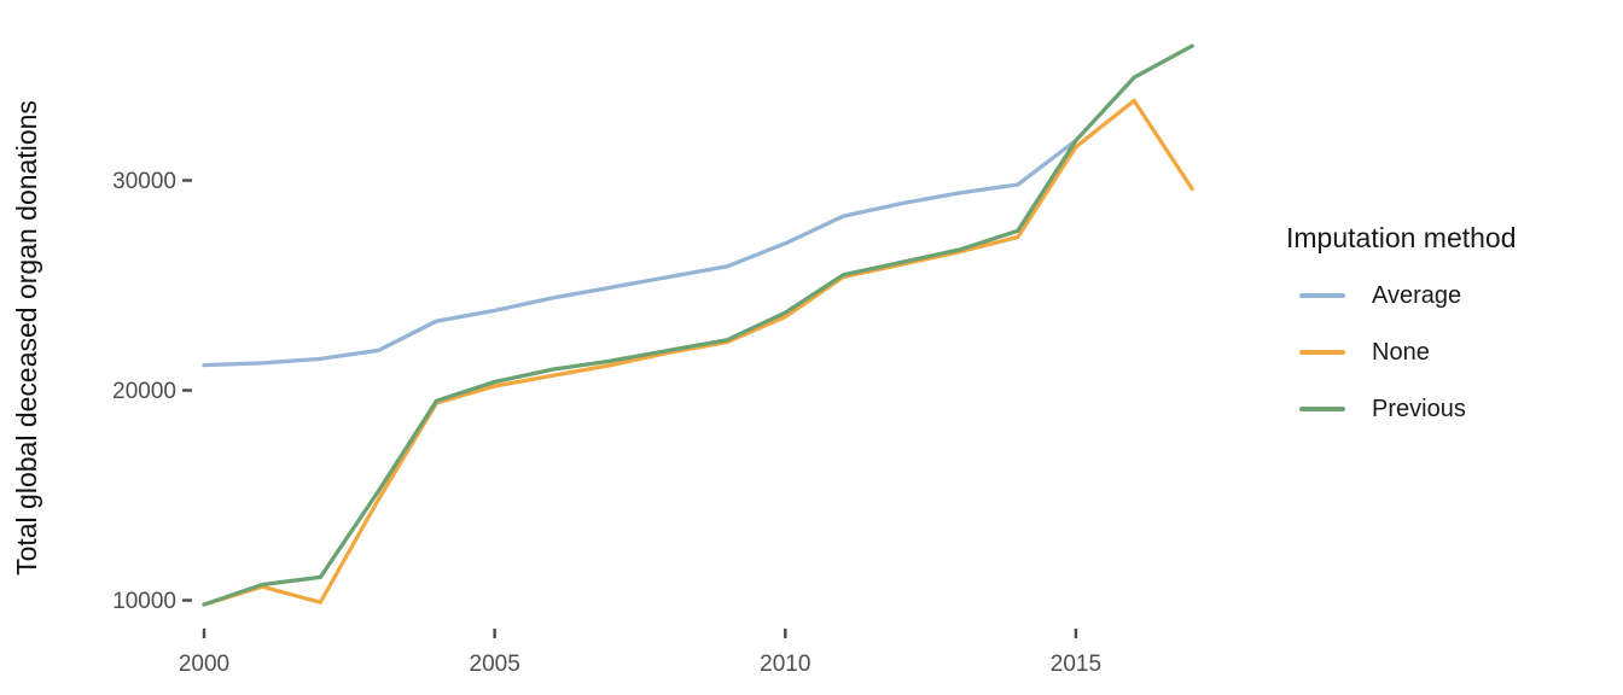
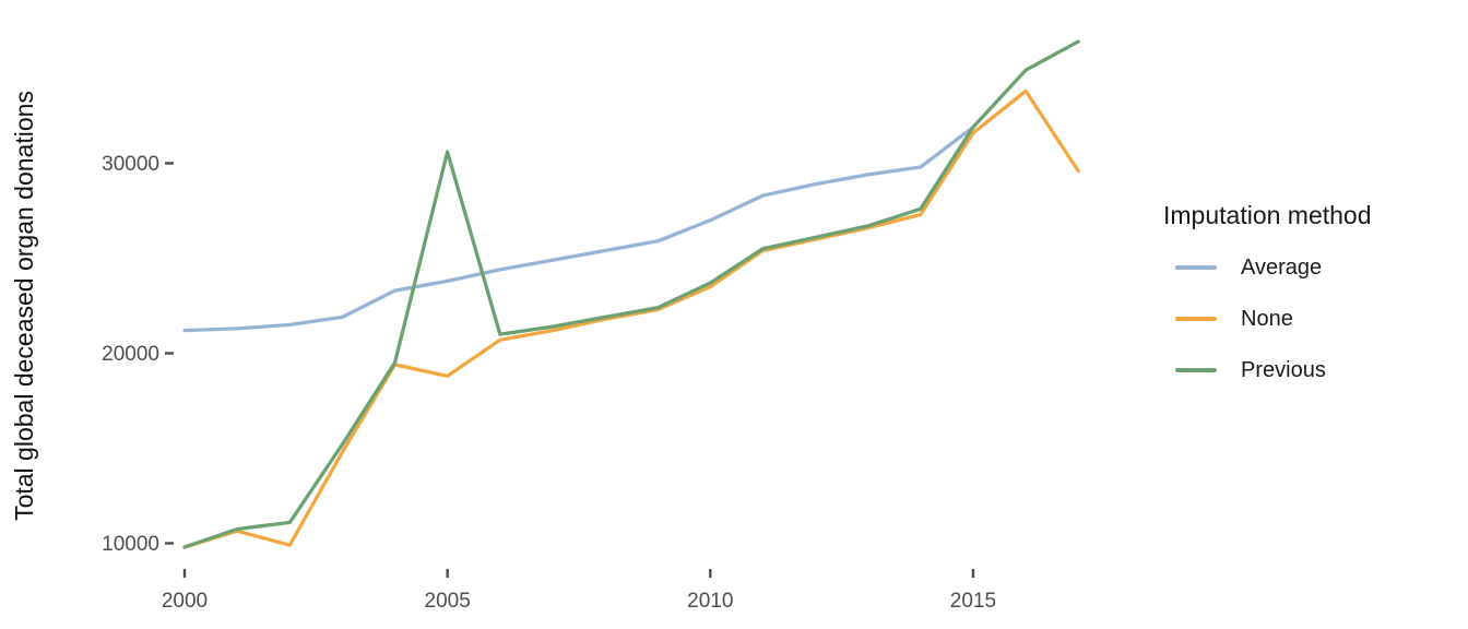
None/2005: 20200 -> 18800
Previous/2005: 20400 -> 30600
